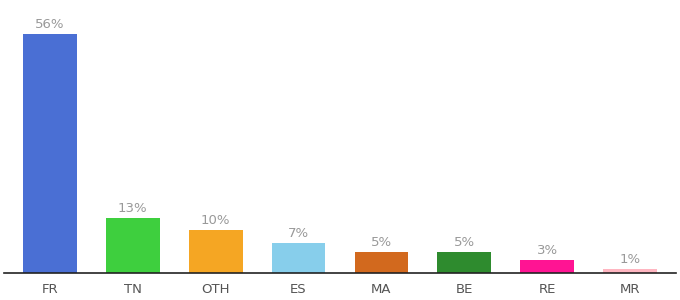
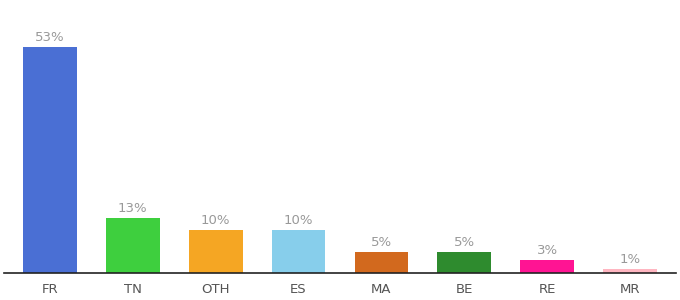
FR: 56% -> 53%
ES: 7% -> 10%
